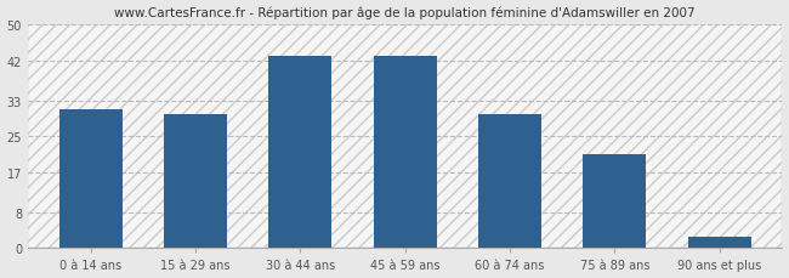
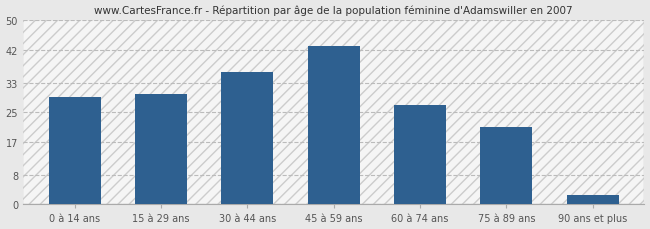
0 à 14 ans: 31.0 -> 29.0
30 à 44 ans: 43.0 -> 36.0
60 à 74 ans: 30.0 -> 27.0
